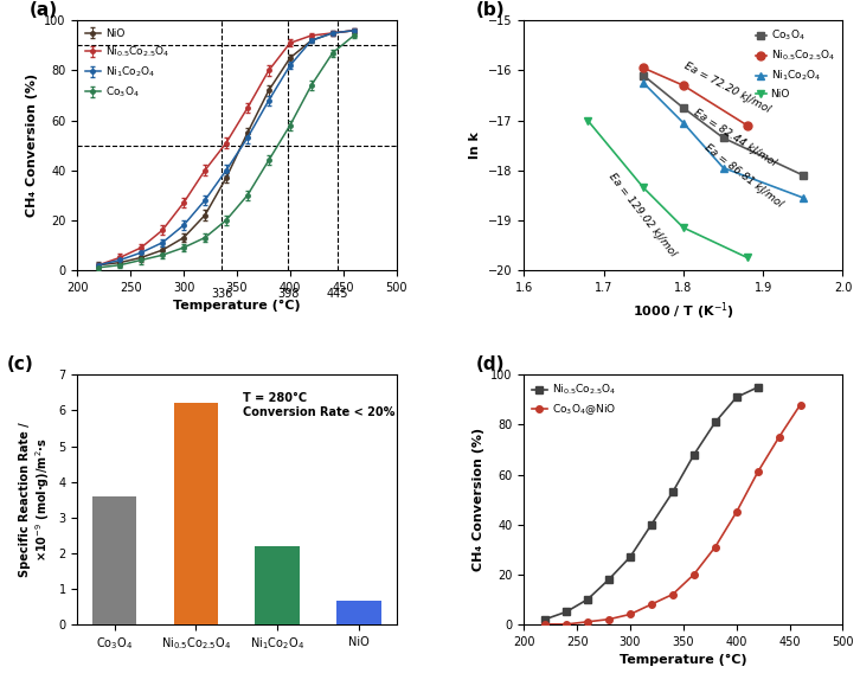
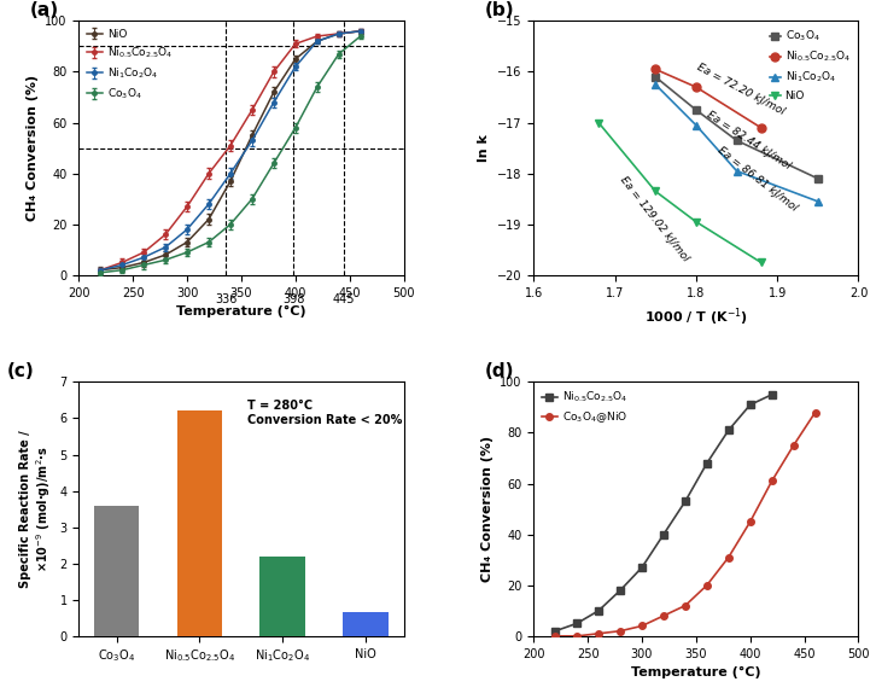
NiO/1.8: -19.15 -> -18.95
